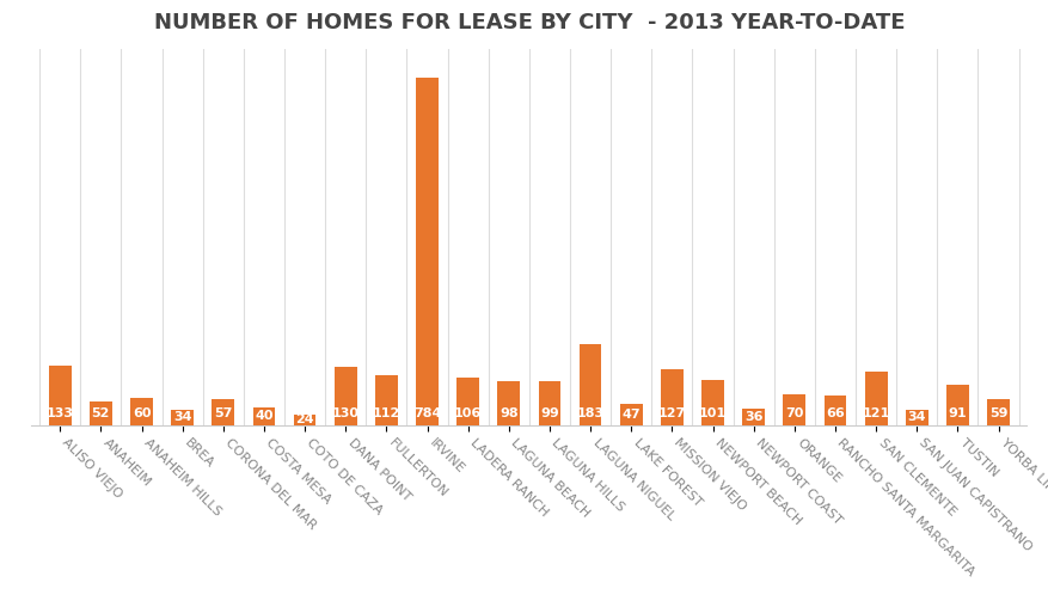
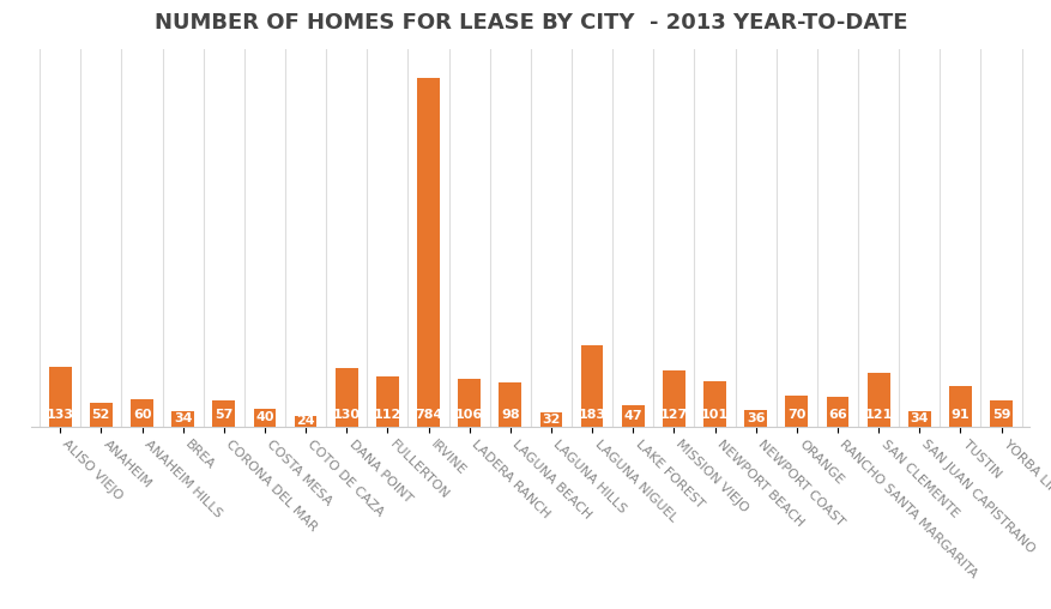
LAGUNA HILLS: 99 -> 32
